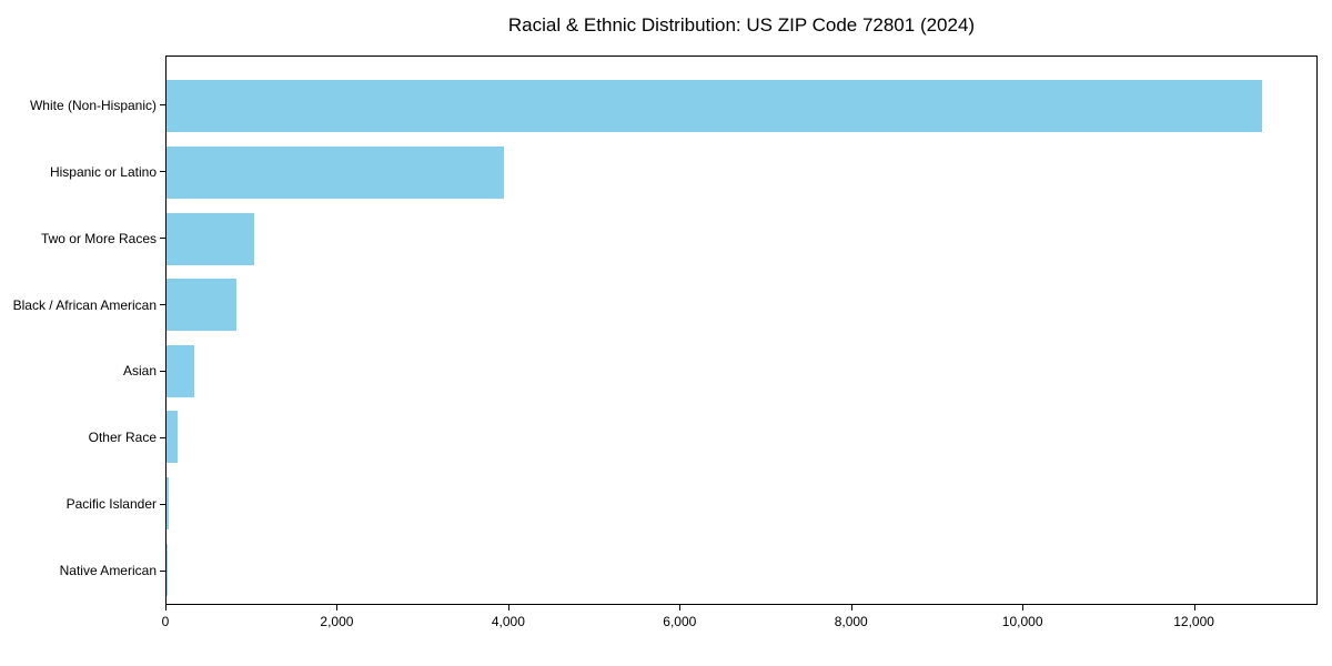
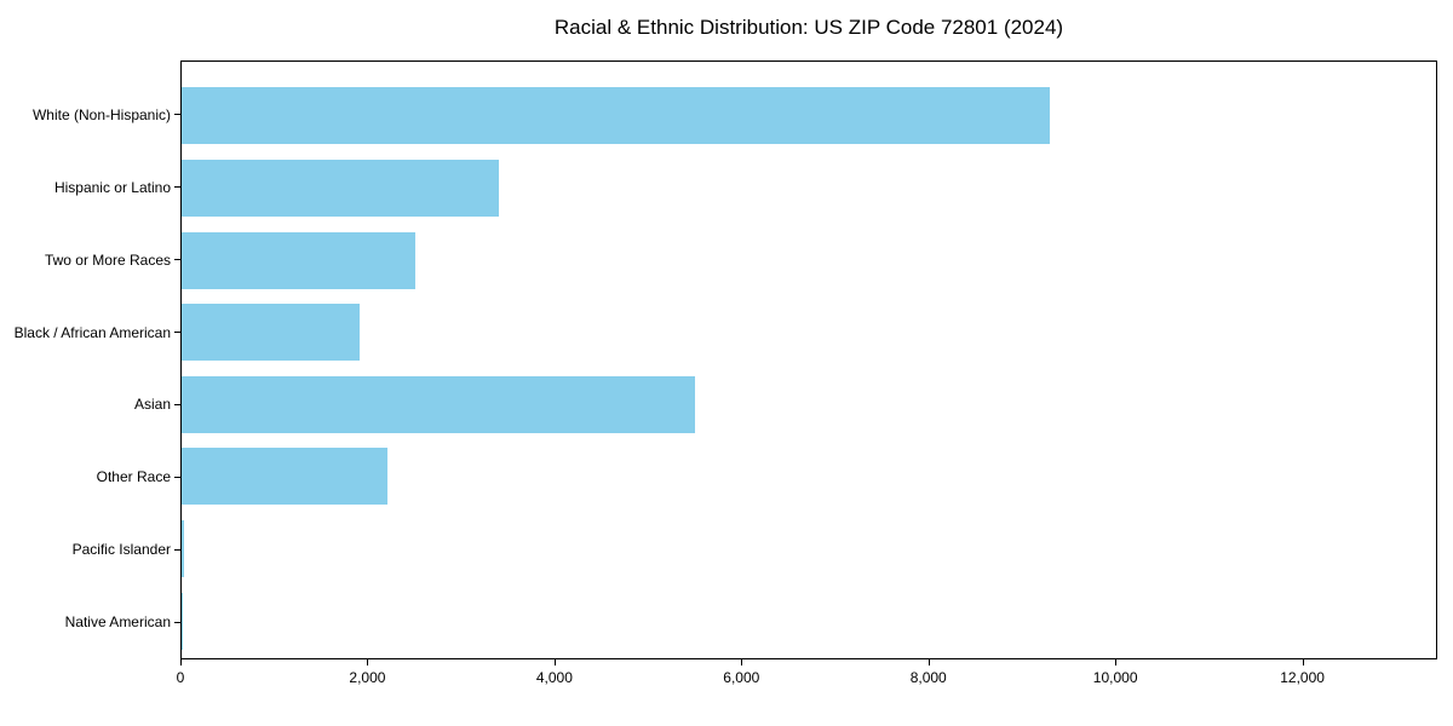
White (Non-Hispanic): 12800 -> 9300
Hispanic or Latino: 3900 -> 3400
Two or More Races: 1000 -> 2500
Black / African American: 800 -> 1900
Asian: 300 -> 5500
Other Race: 100 -> 2200
